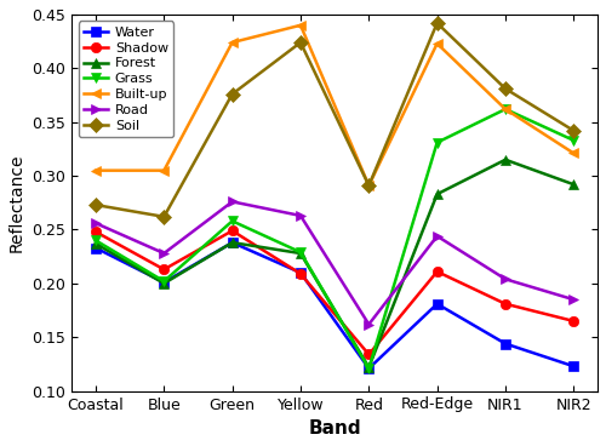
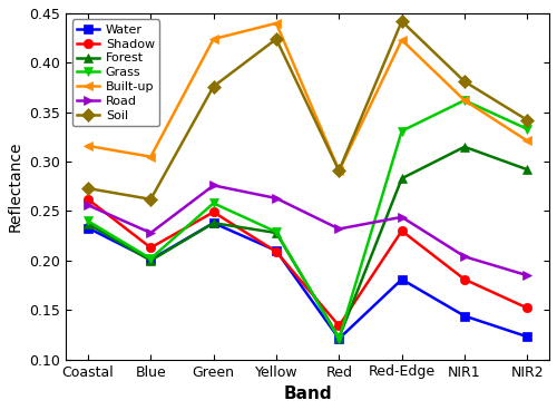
Shadow/Coastal: 0.248 -> 0.262
Built-up/Coastal: 0.305 -> 0.316
Road/Red: 0.162 -> 0.232
Shadow/Red-Edge: 0.211 -> 0.230
Shadow/NIR2: 0.165 -> 0.152
